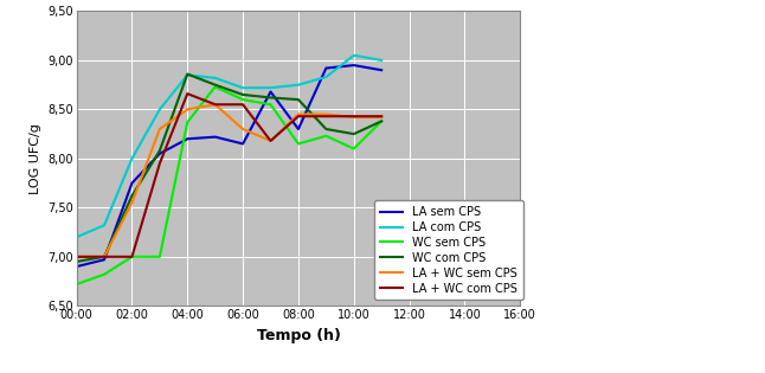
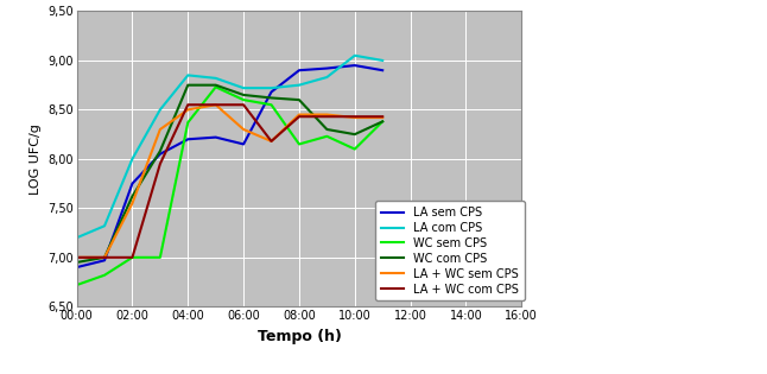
WC com CPS/04:00: 8,86 -> 8,75
LA + WC com CPS/04:00: 8,66 -> 8,55
LA sem CPS/08:00: 8,30 -> 8,90
